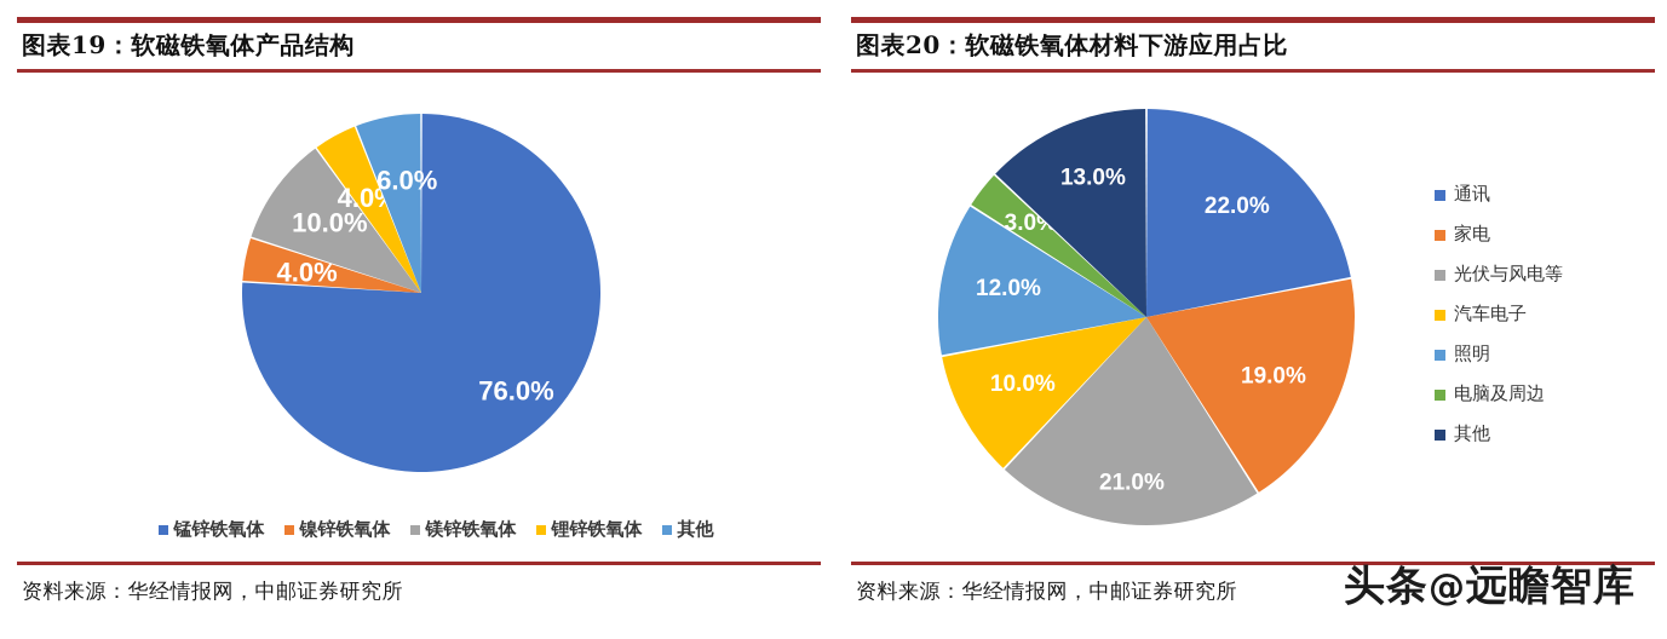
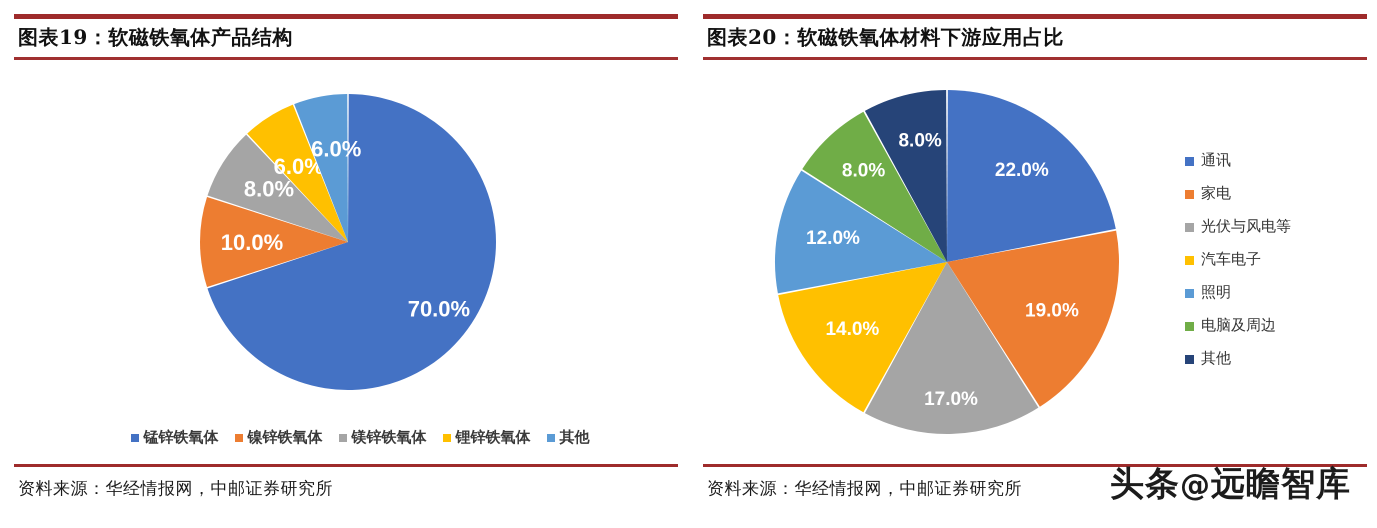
图表19：软磁铁氧体产品结构/锰锌铁氧体: 76.0% -> 70.0%
图表19：软磁铁氧体产品结构/镍锌铁氧体: 4.0% -> 10.0%
图表19：软磁铁氧体产品结构/镁锌铁氧体: 10.0% -> 8.0%
图表19：软磁铁氧体产品结构/锂锌铁氧体: 4.0% -> 6.0%
图表20：软磁铁氧体材料下游应用占比/光伏与风电等: 21.0% -> 17.0%
图表20：软磁铁氧体材料下游应用占比/汽车电子: 10.0% -> 14.0%
图表20：软磁铁氧体材料下游应用占比/电脑及周边: 3.0% -> 8.0%
图表20：软磁铁氧体材料下游应用占比/其他: 13.0% -> 8.0%
